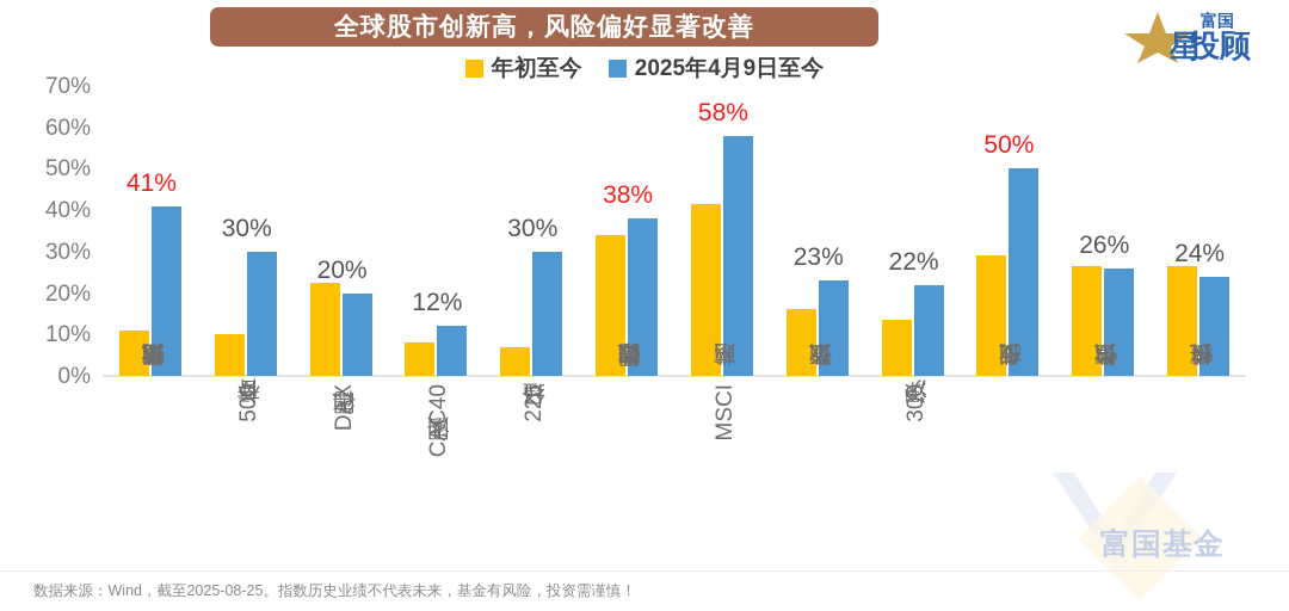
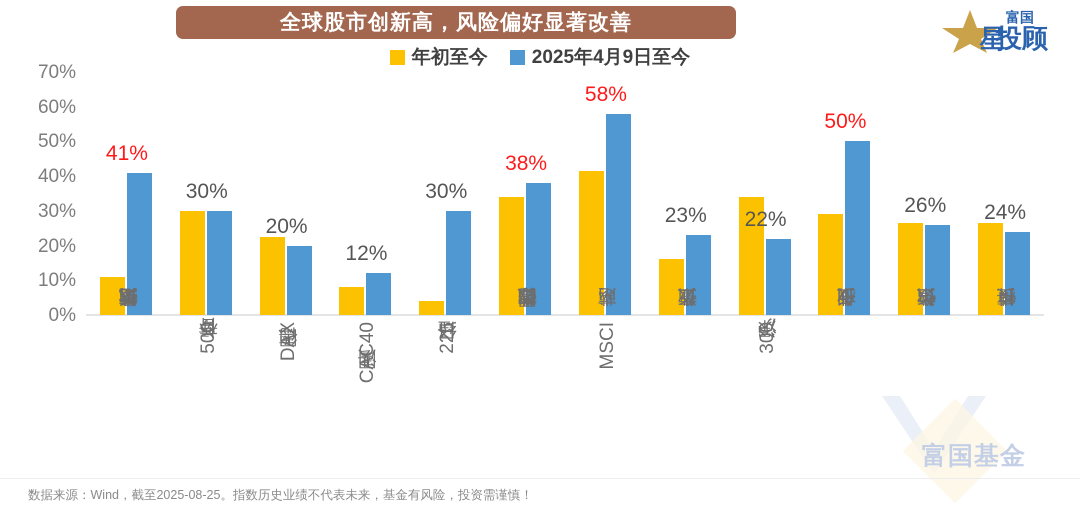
年初至今/标普500: 10% -> 30%
年初至今/日经225: 7% -> 4%
年初至今/沪深300: 14% -> 34%
